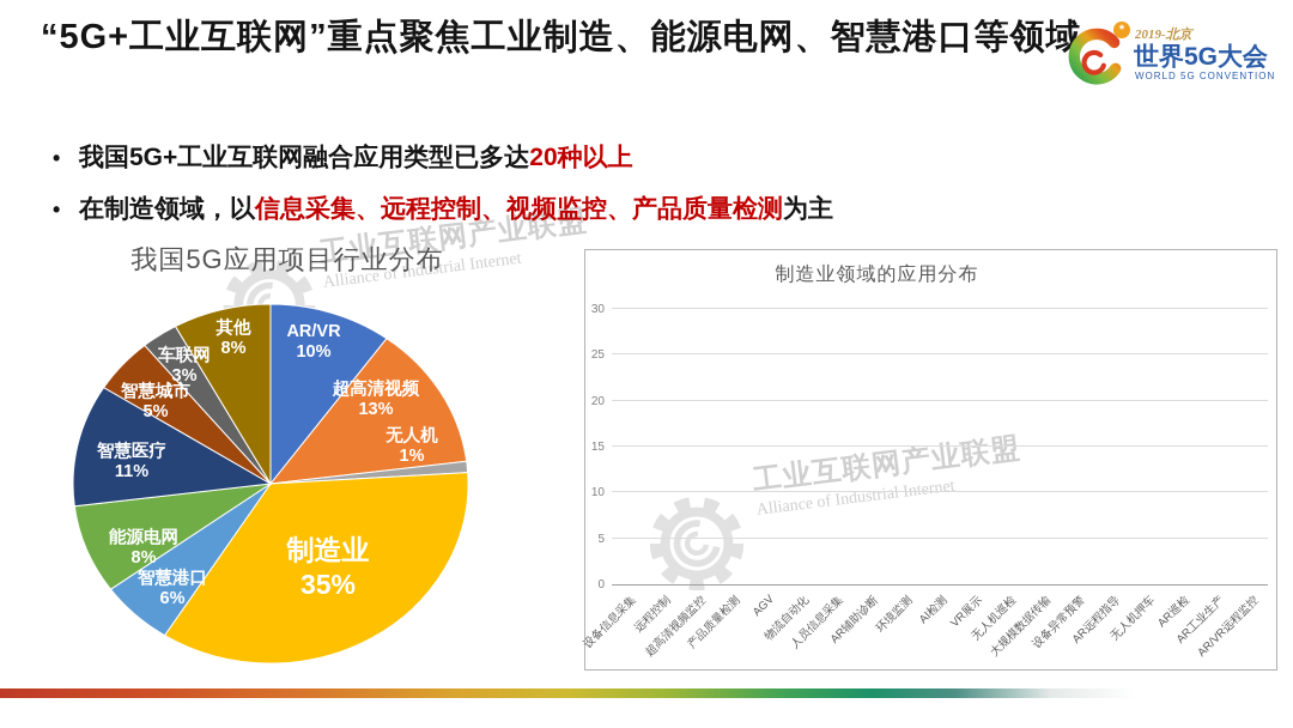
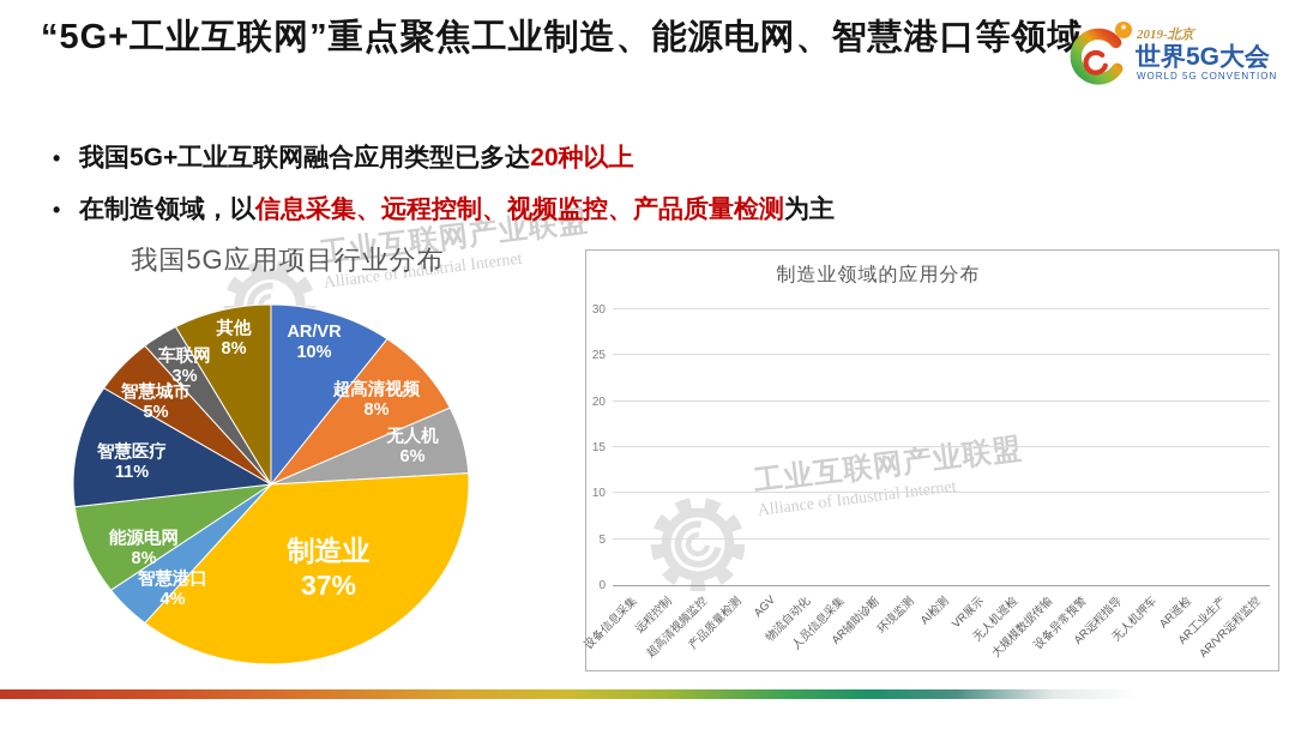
我国5G应用项目行业分布/超高清视频: 13% -> 8%
我国5G应用项目行业分布/无人机: 1% -> 6%
我国5G应用项目行业分布/制造业: 35% -> 37%
我国5G应用项目行业分布/智慧港口: 6% -> 4%
